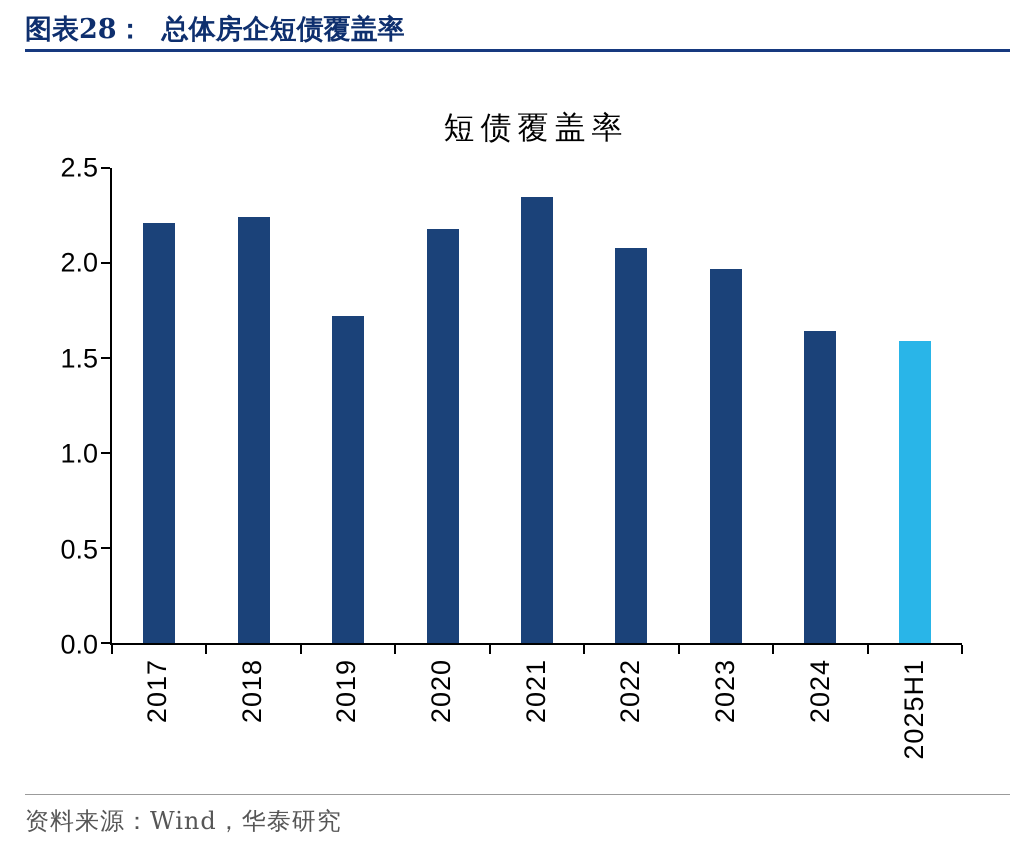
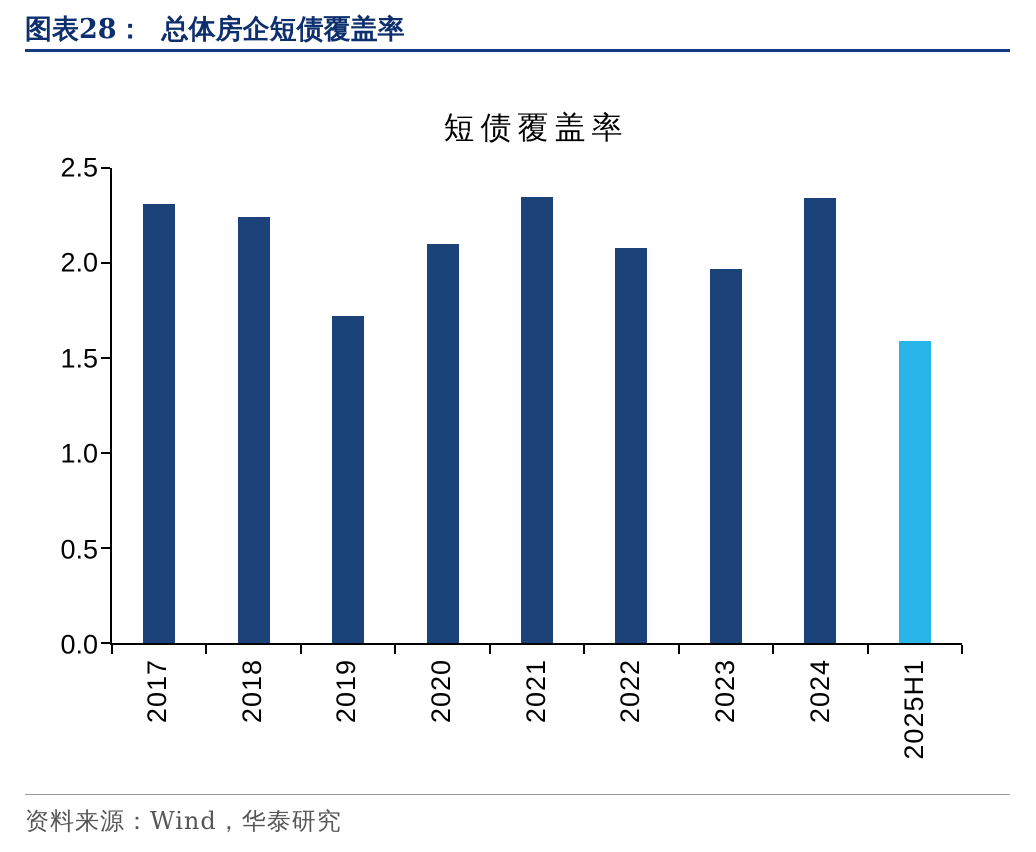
2017: 2.21 -> 2.31
2020: 2.18 -> 2.10
2024: 1.64 -> 2.34
